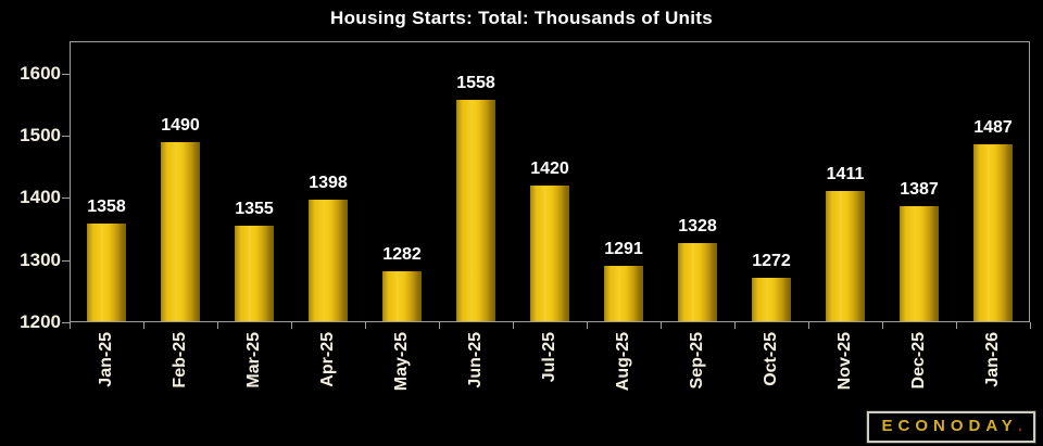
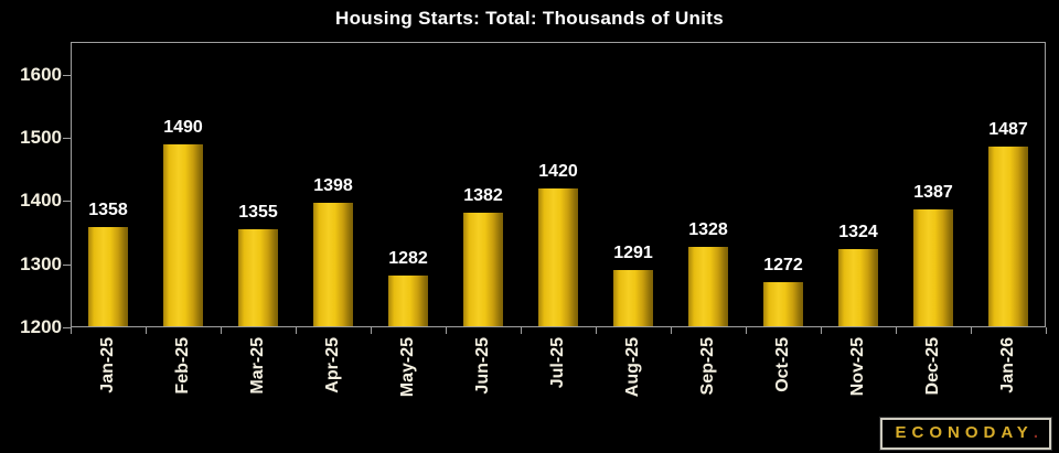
Jun-25: 1558 -> 1382
Nov-25: 1411 -> 1324
